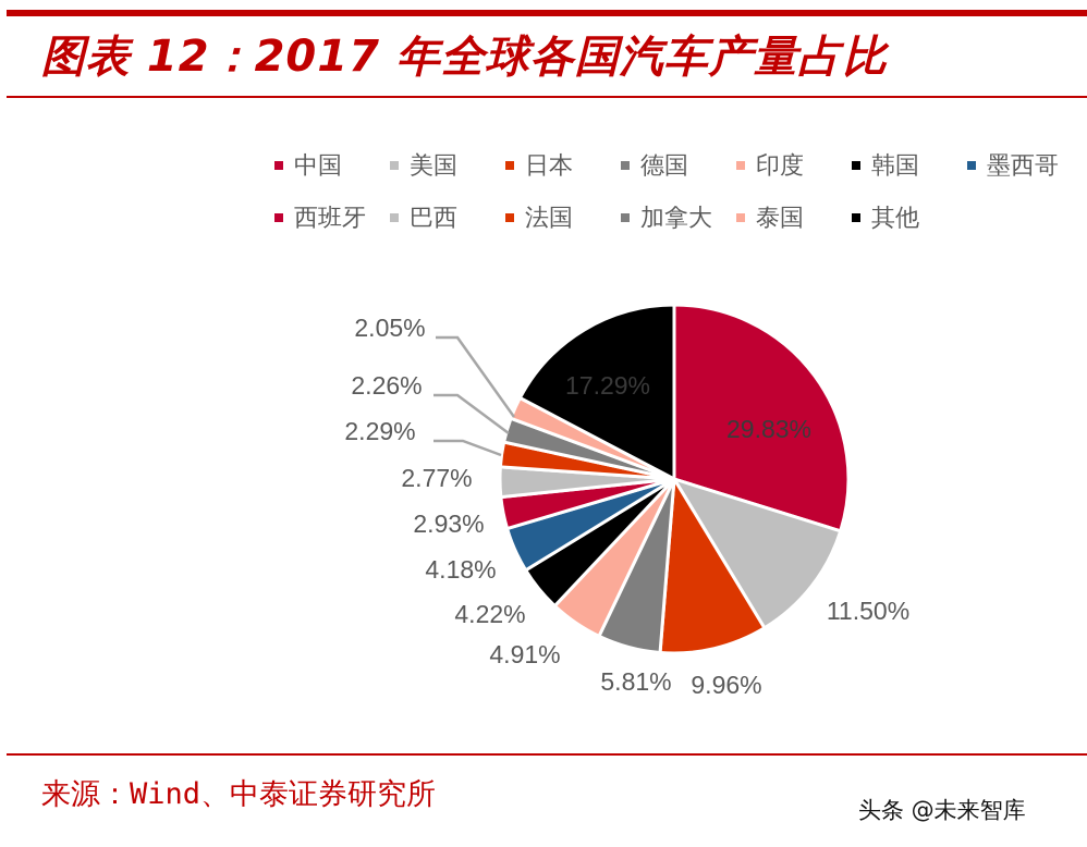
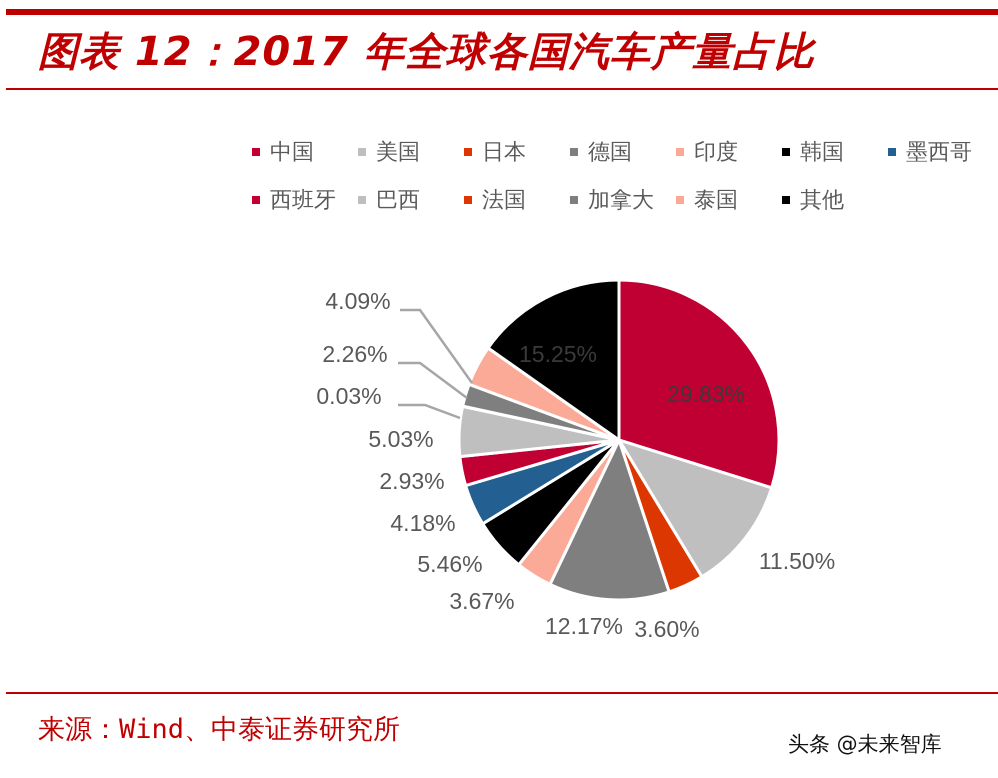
日本: 9.96% -> 3.60%
德国: 5.81% -> 12.17%
印度: 4.91% -> 3.67%
韩国: 4.22% -> 5.46%
巴西: 2.77% -> 5.03%
法国: 2.29% -> 0.03%
泰国: 2.05% -> 4.09%
其他: 17.29% -> 15.25%
